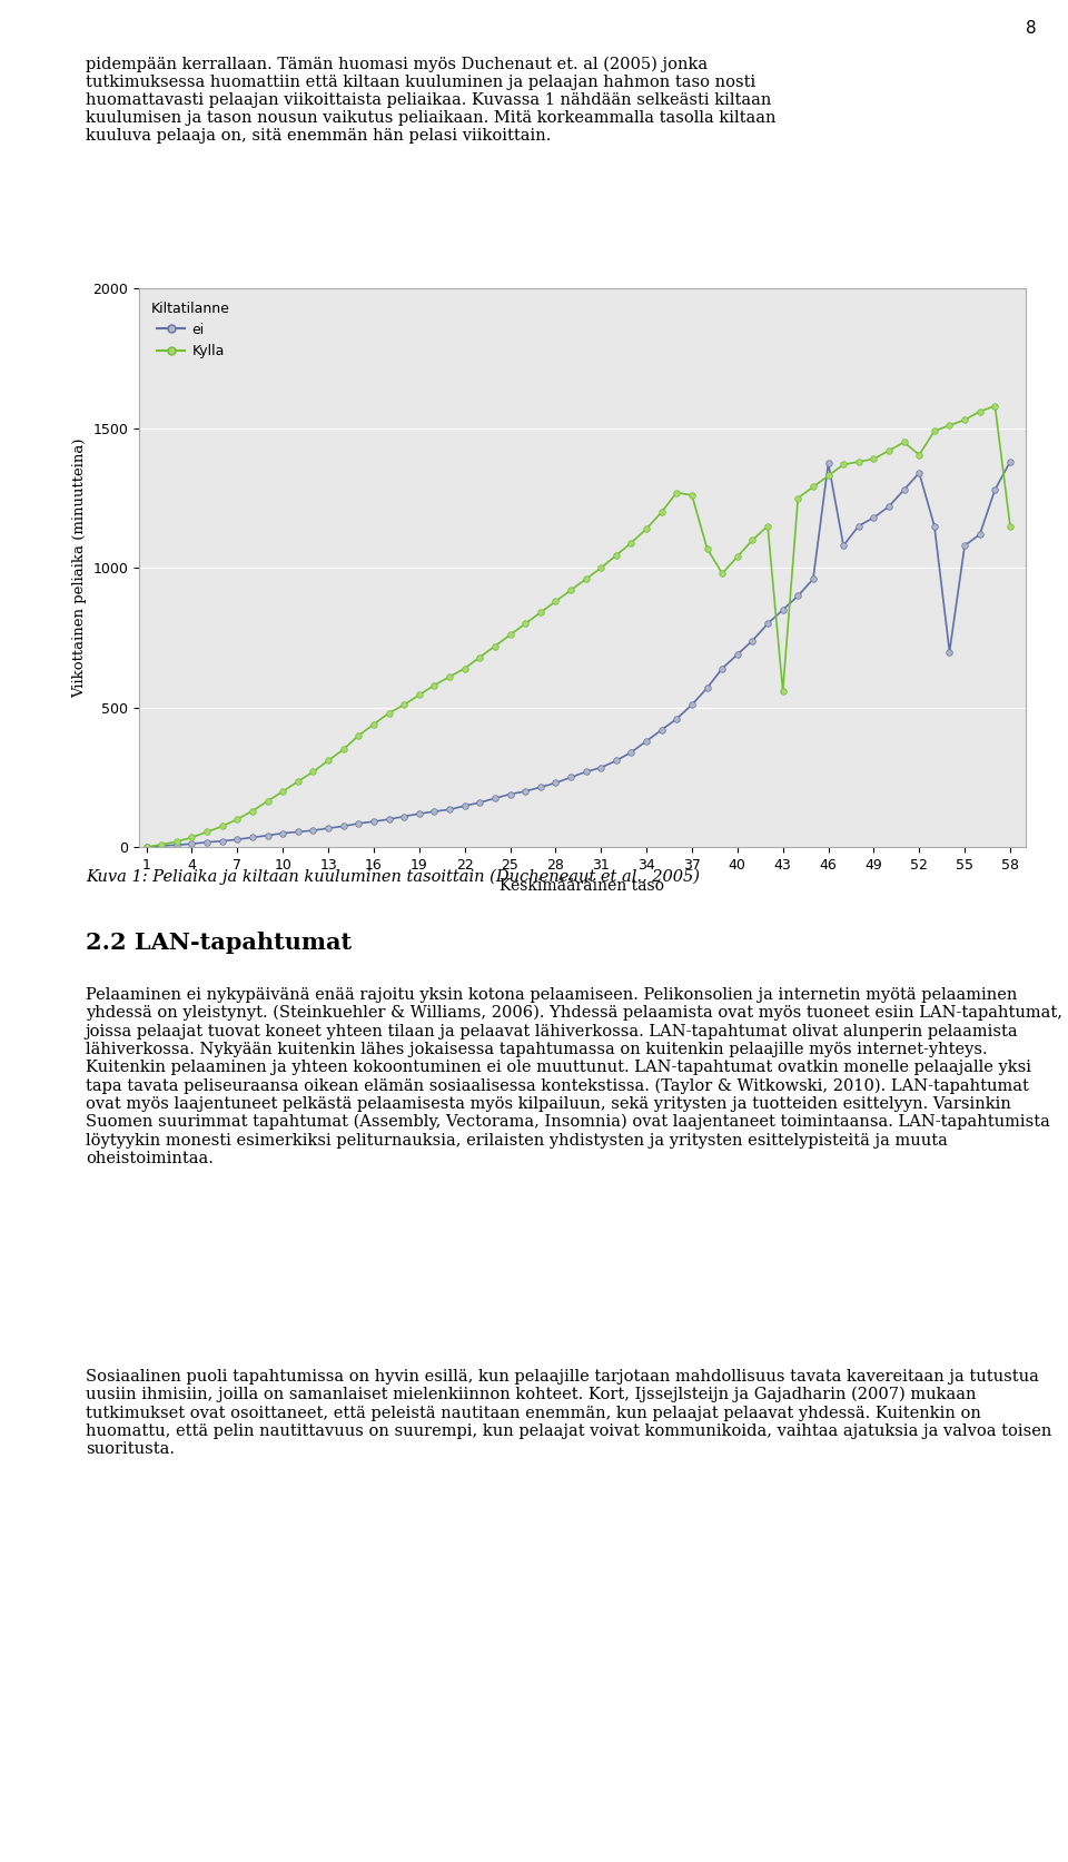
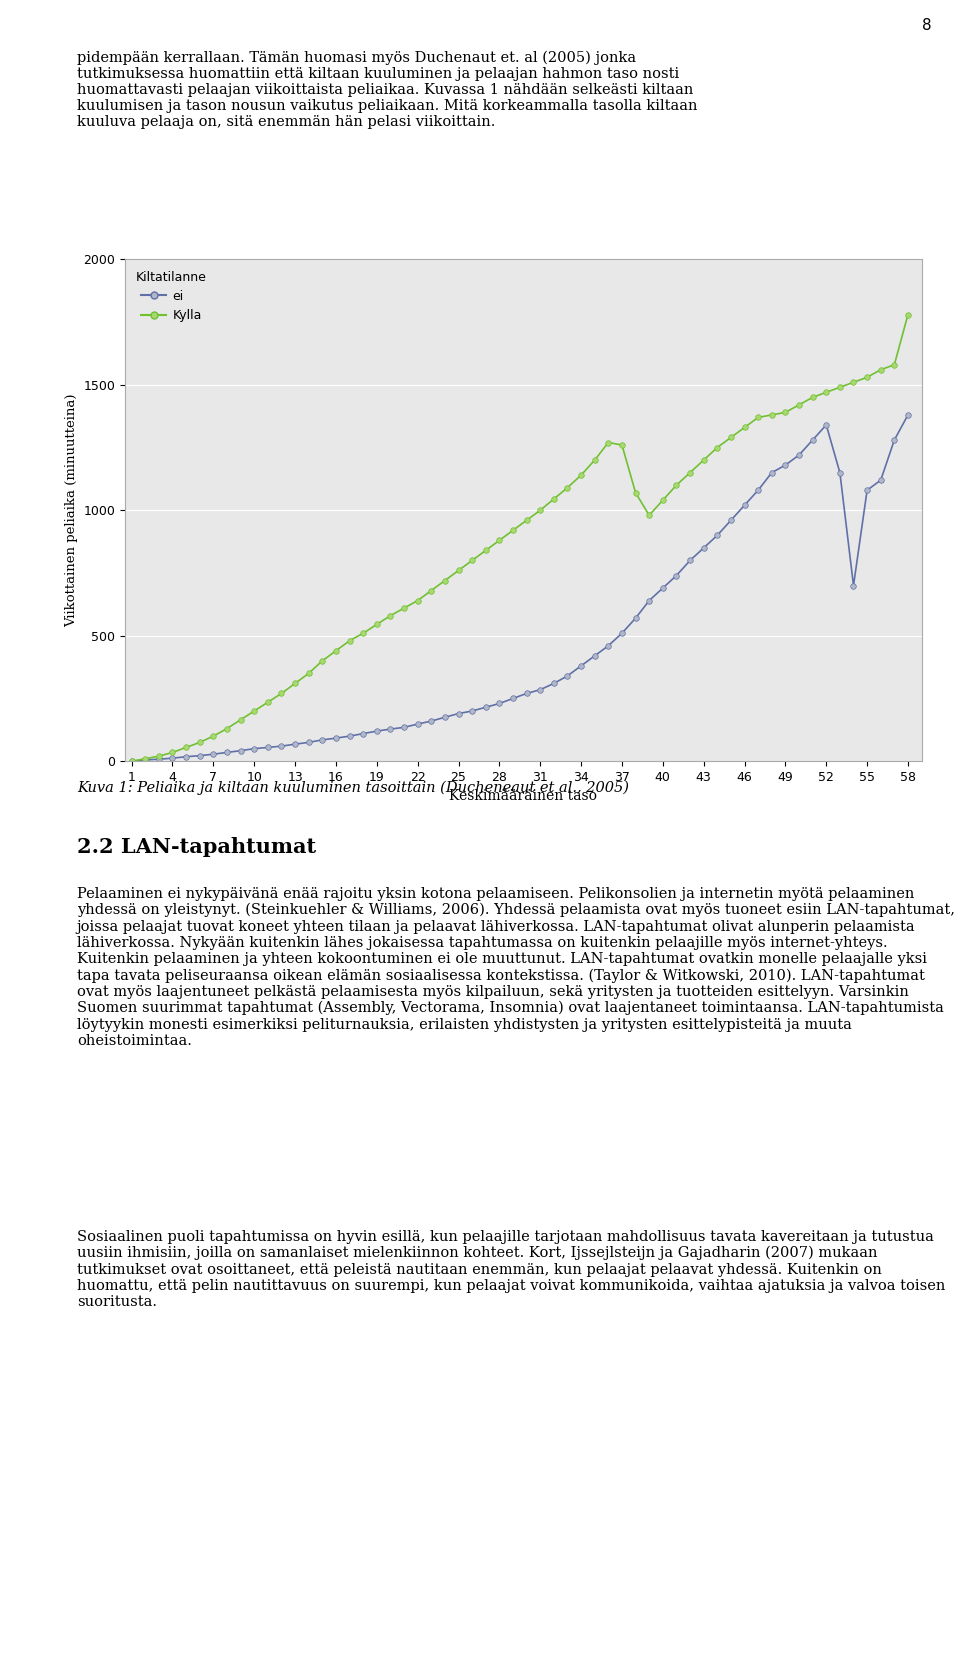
Kylla/43: 560 -> 1200
ei/46: 1375 -> 1020
Kylla/52: 1405 -> 1470
Kylla/58: 1150 -> 1780
